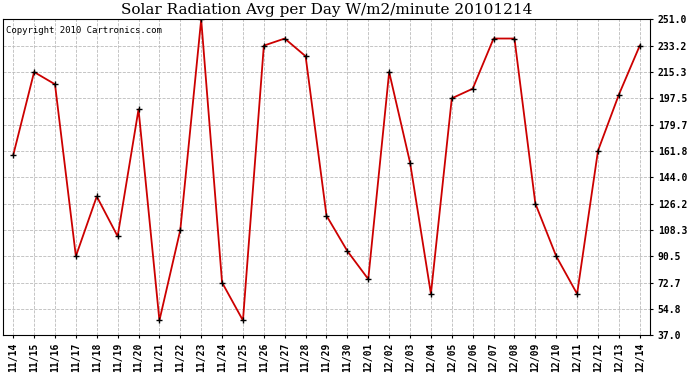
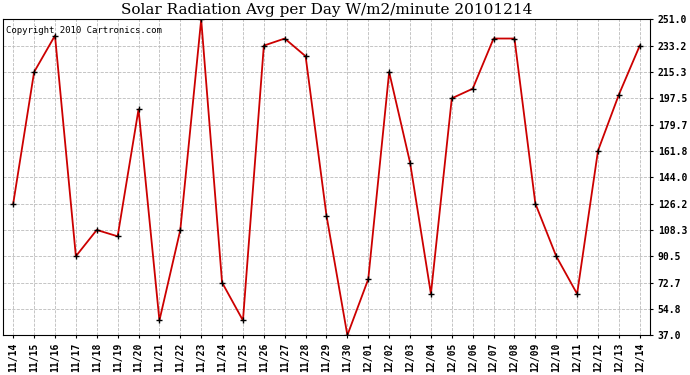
11/14: 159 -> 126
11/16: 207 -> 240
11/18: 131 -> 108
11/30: 94 -> 37
